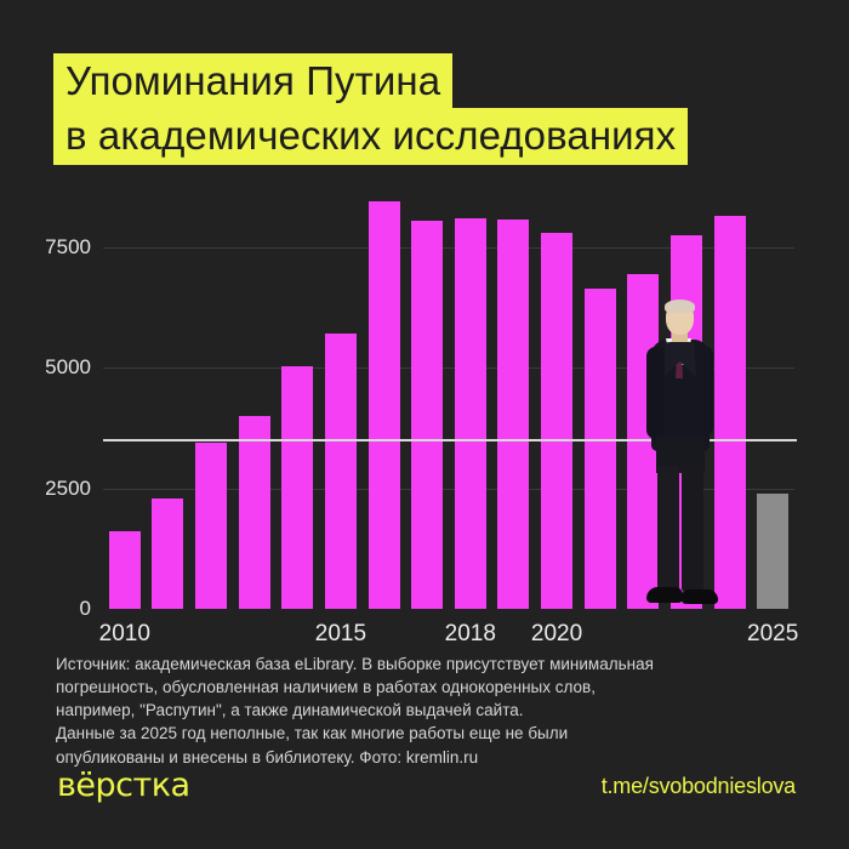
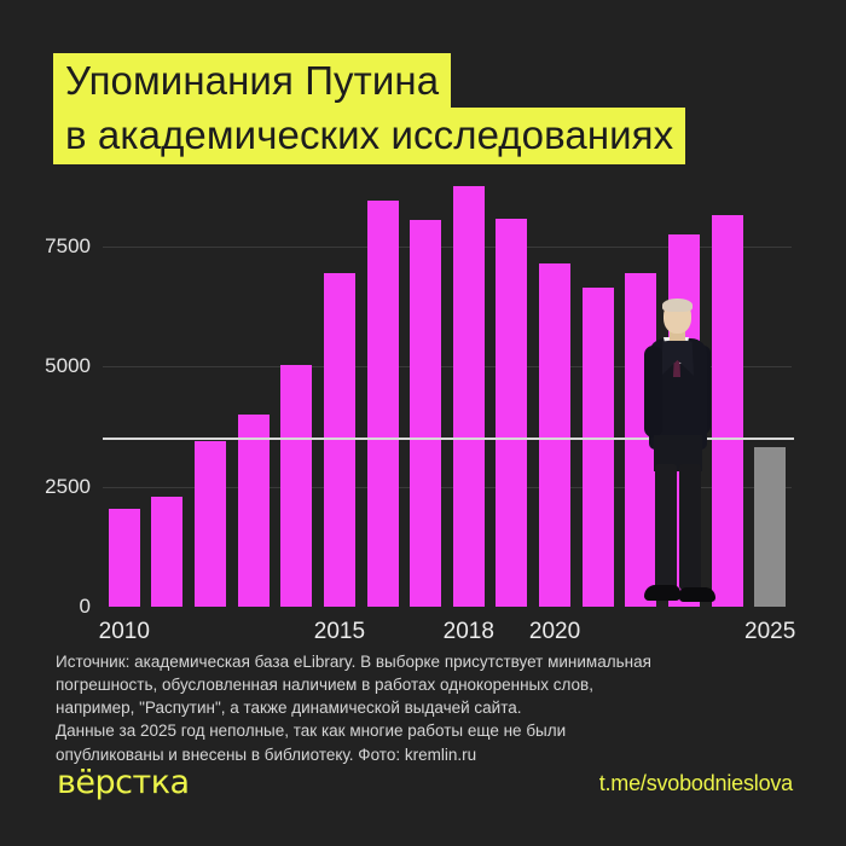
2010: 1600 -> 2000
2015: 5700 -> 6900
2018: 8100 -> 8800
2020: 7800 -> 7200
2025: 2400 -> 3300
